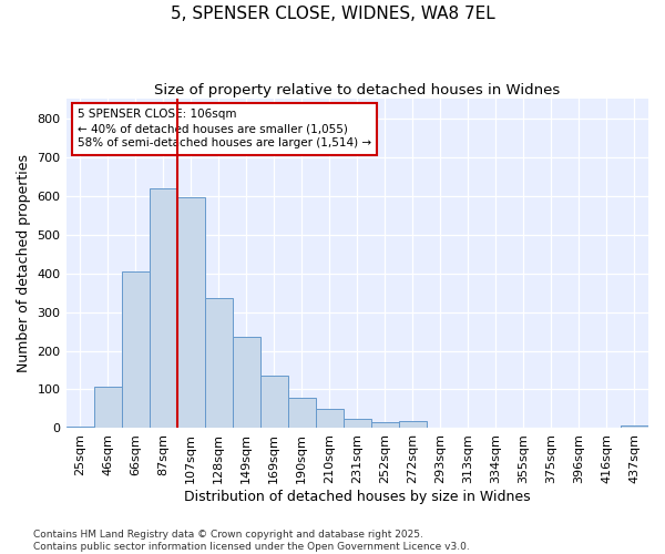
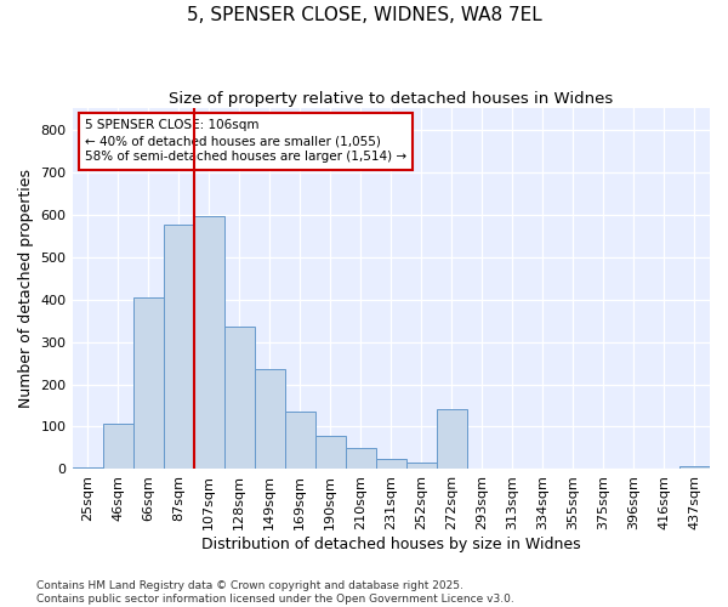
87sqm: 620 -> 575
272sqm: 18 -> 140
